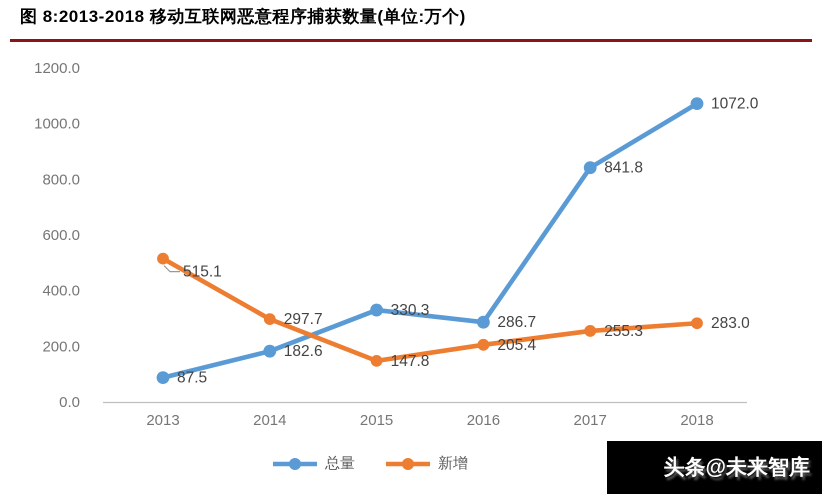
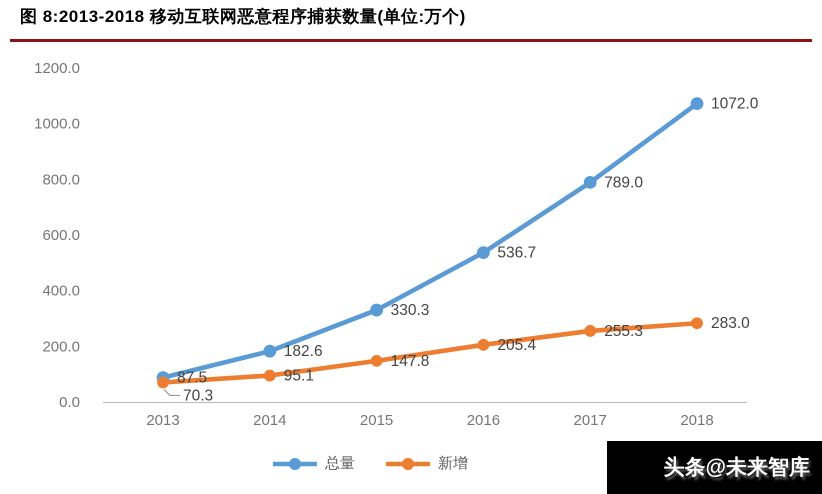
新增/2013: 515.1 -> 70.3
新增/2014: 297.7 -> 95.1
总量/2016: 286.7 -> 536.7
总量/2017: 841.8 -> 789.0
